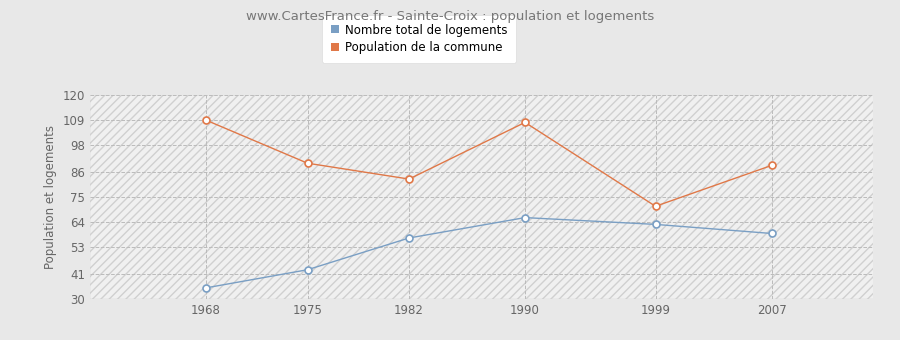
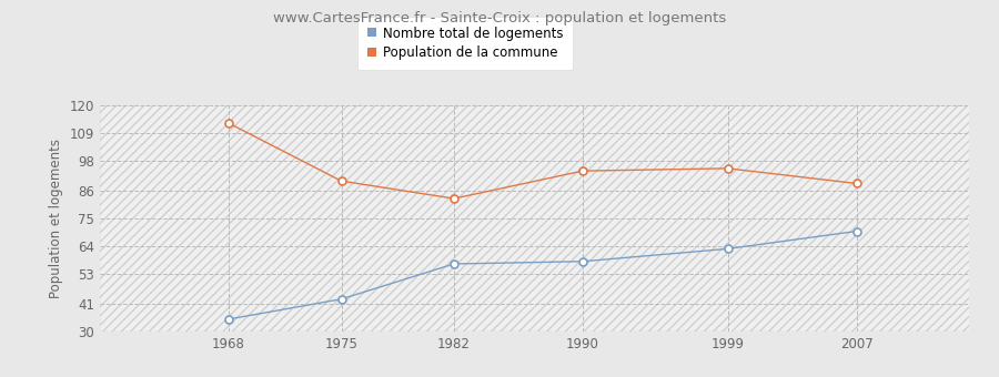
Population de la commune/1968: 109 -> 113
Nombre total de logements/1990: 66 -> 58
Population de la commune/1990: 108 -> 94
Population de la commune/1999: 71 -> 95
Nombre total de logements/2007: 59 -> 70
